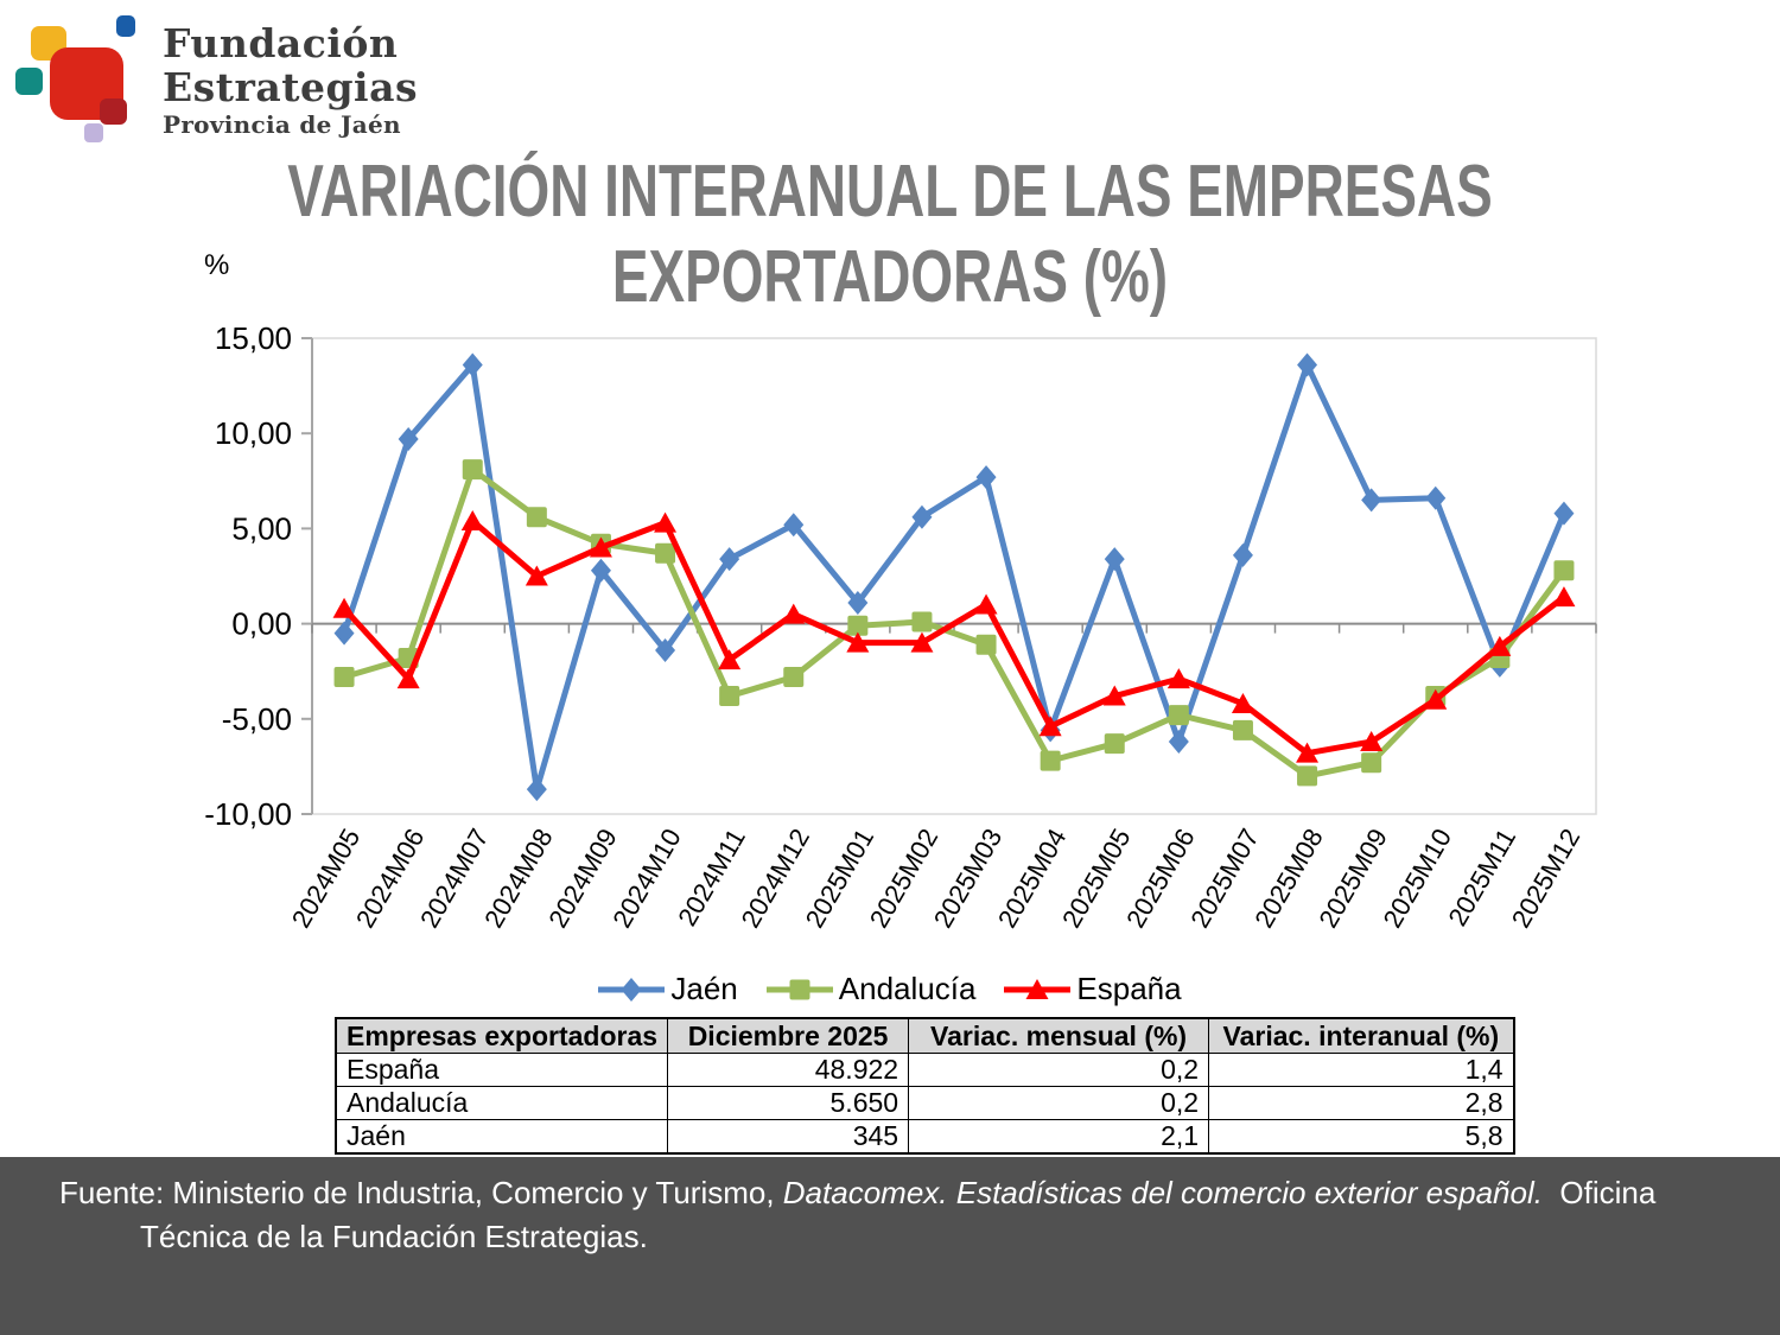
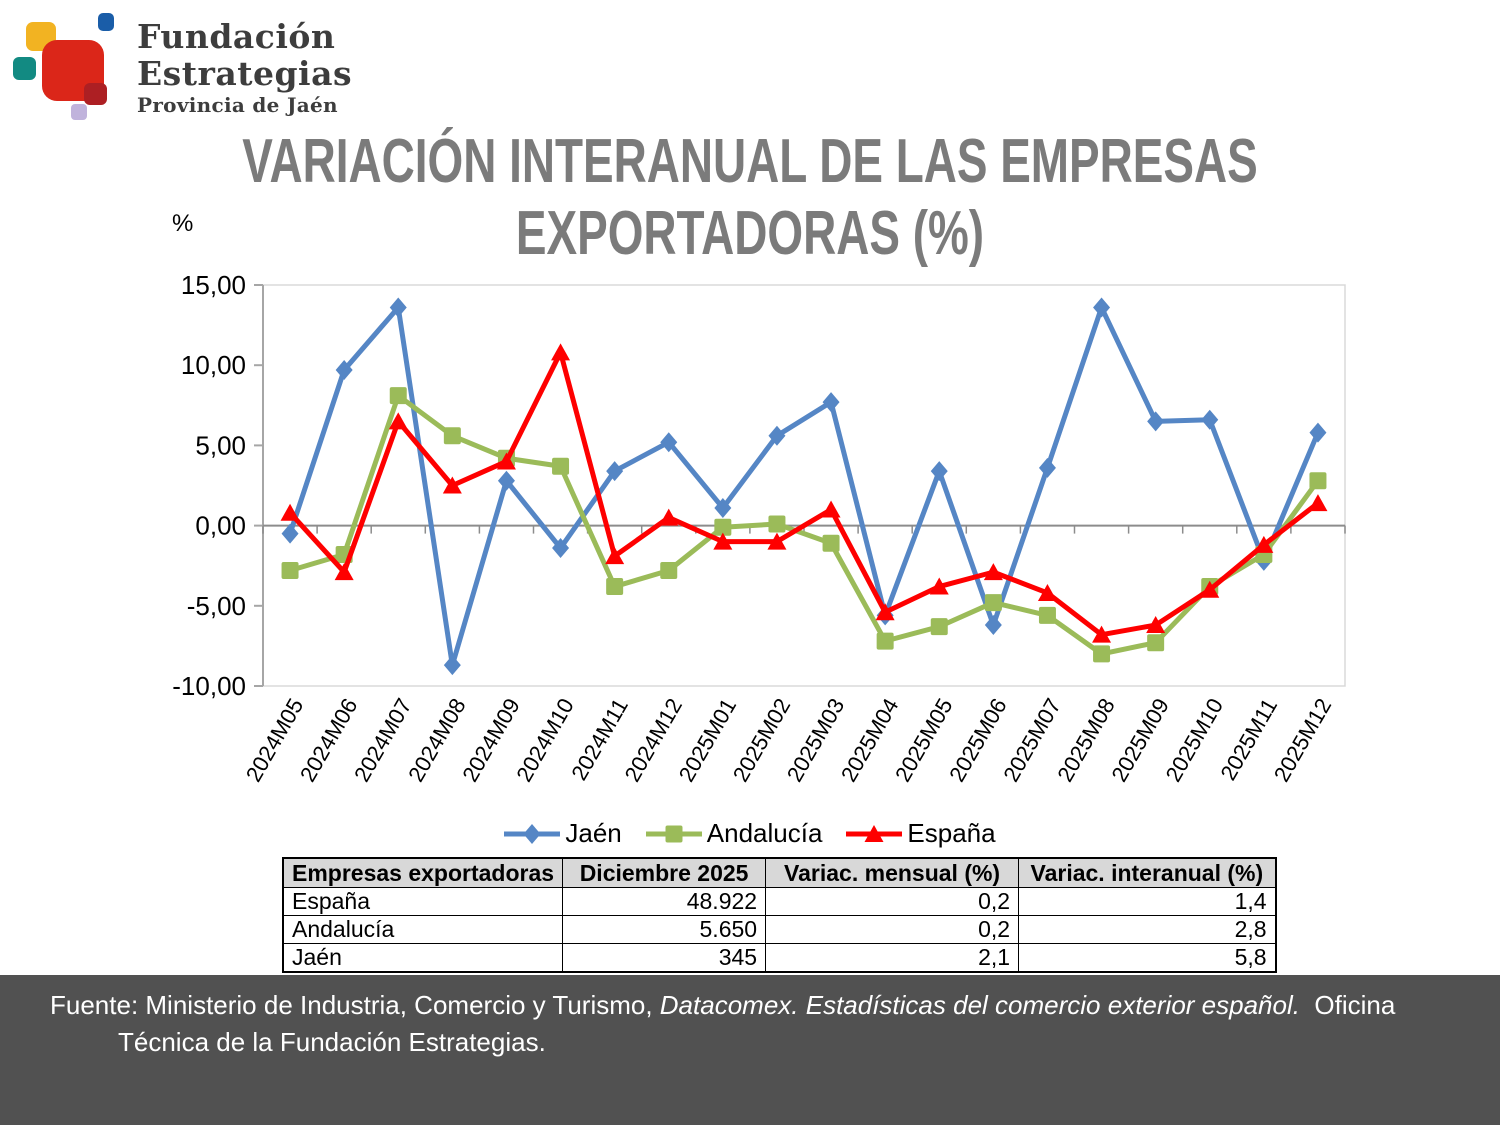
España/2024M07: 5,4 -> 6,5
España/2024M10: 5,3 -> 10,8
